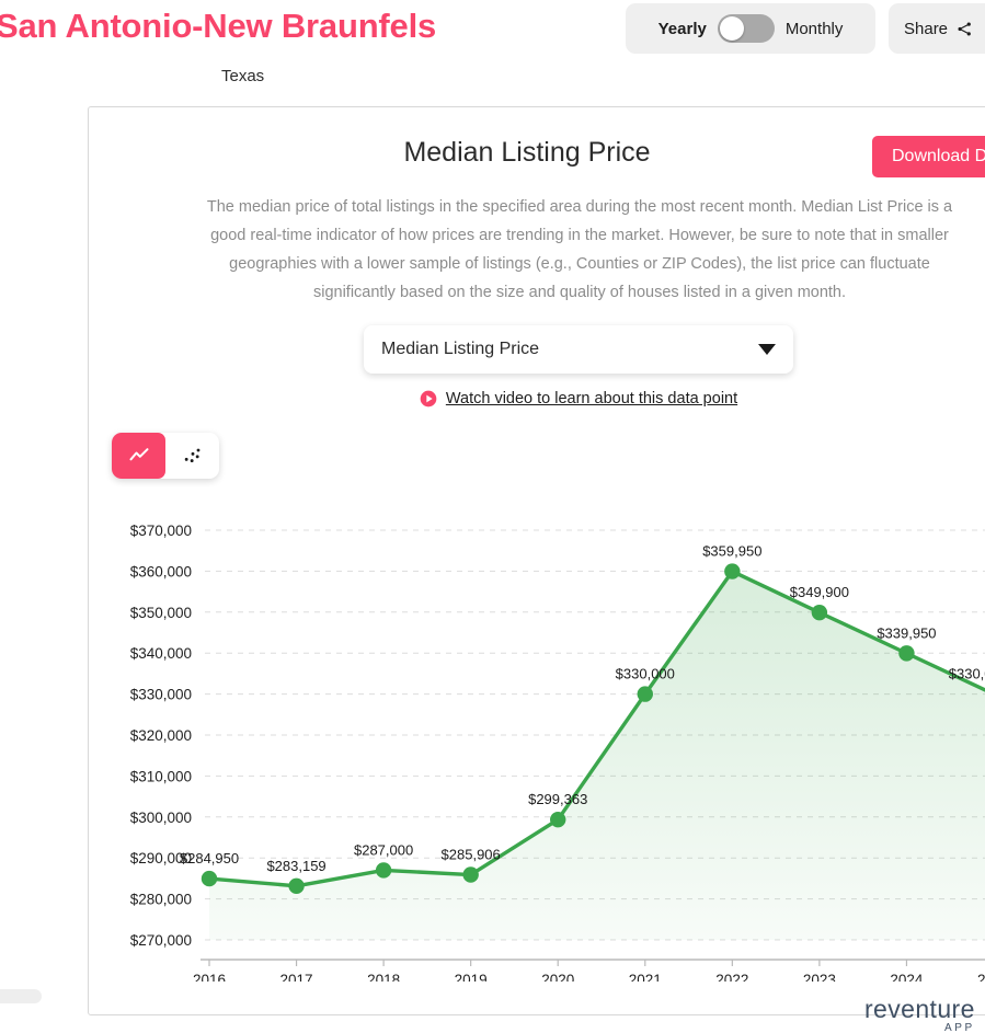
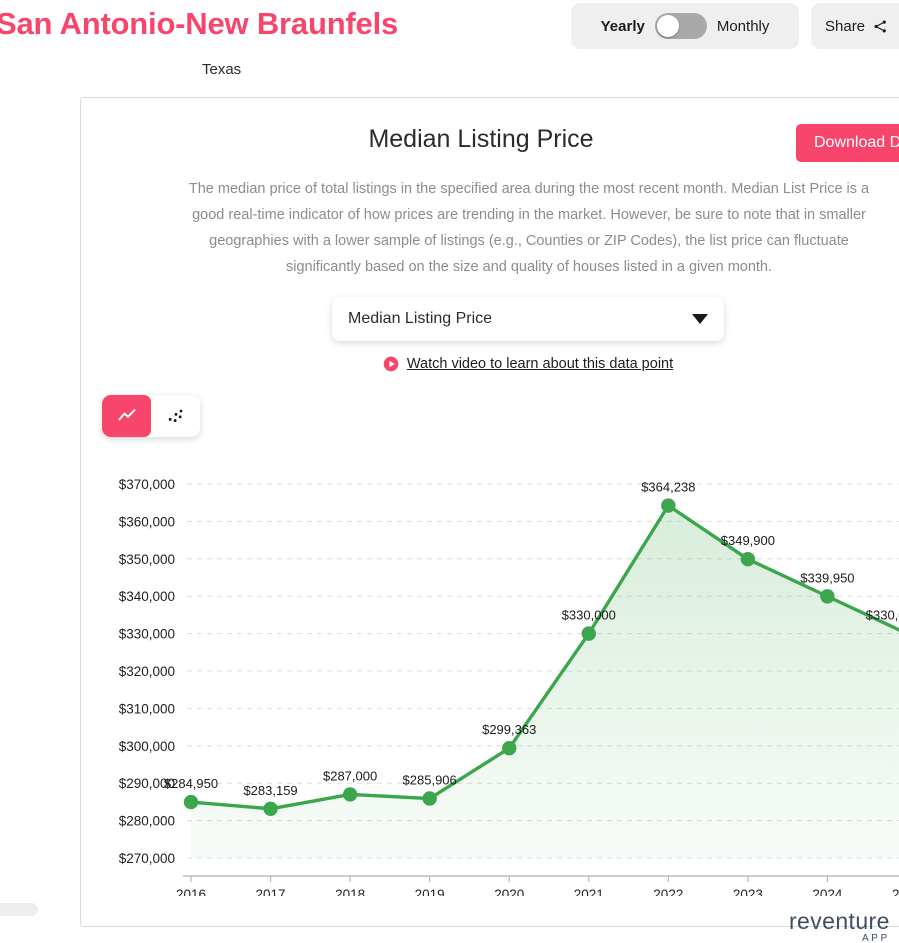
2022: $359,950 -> $364,238
